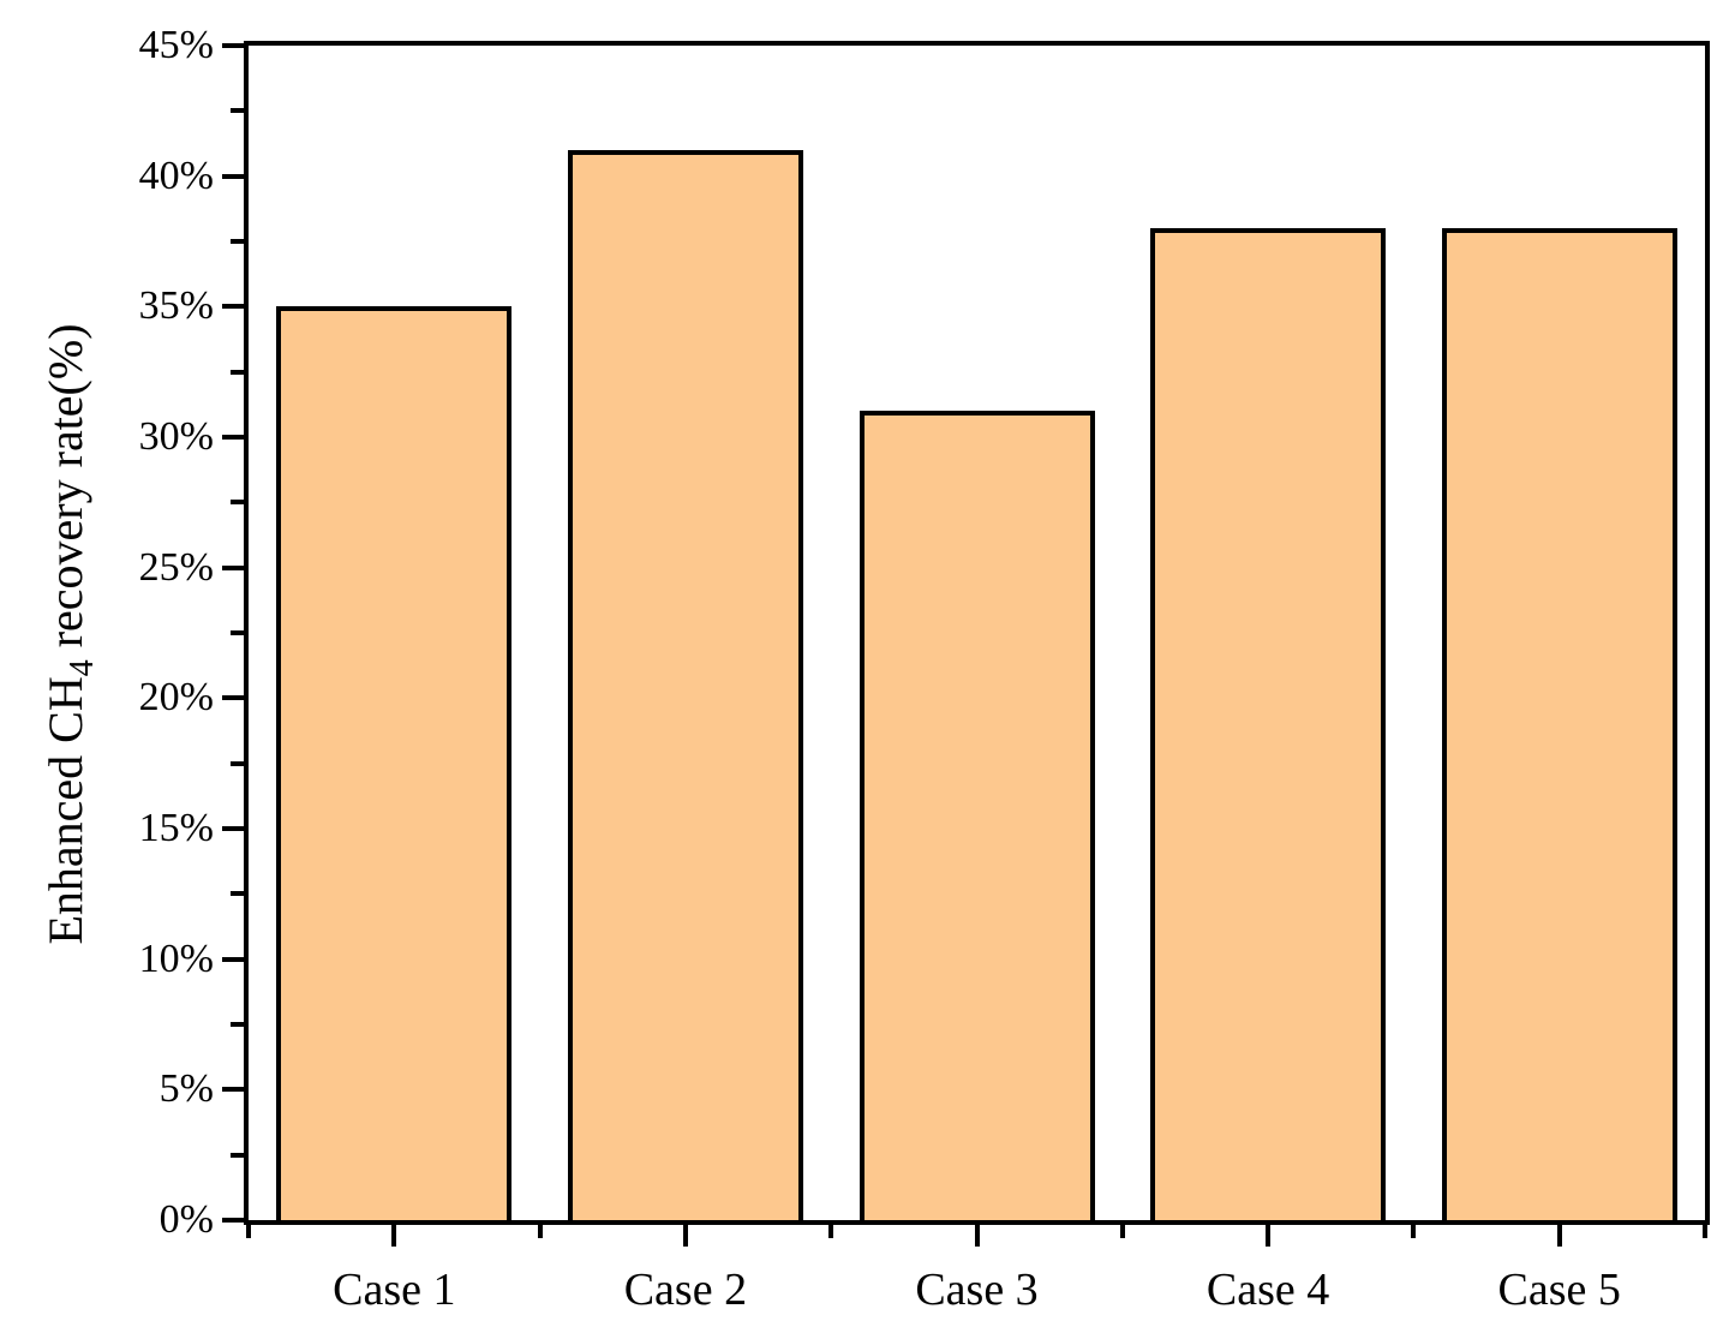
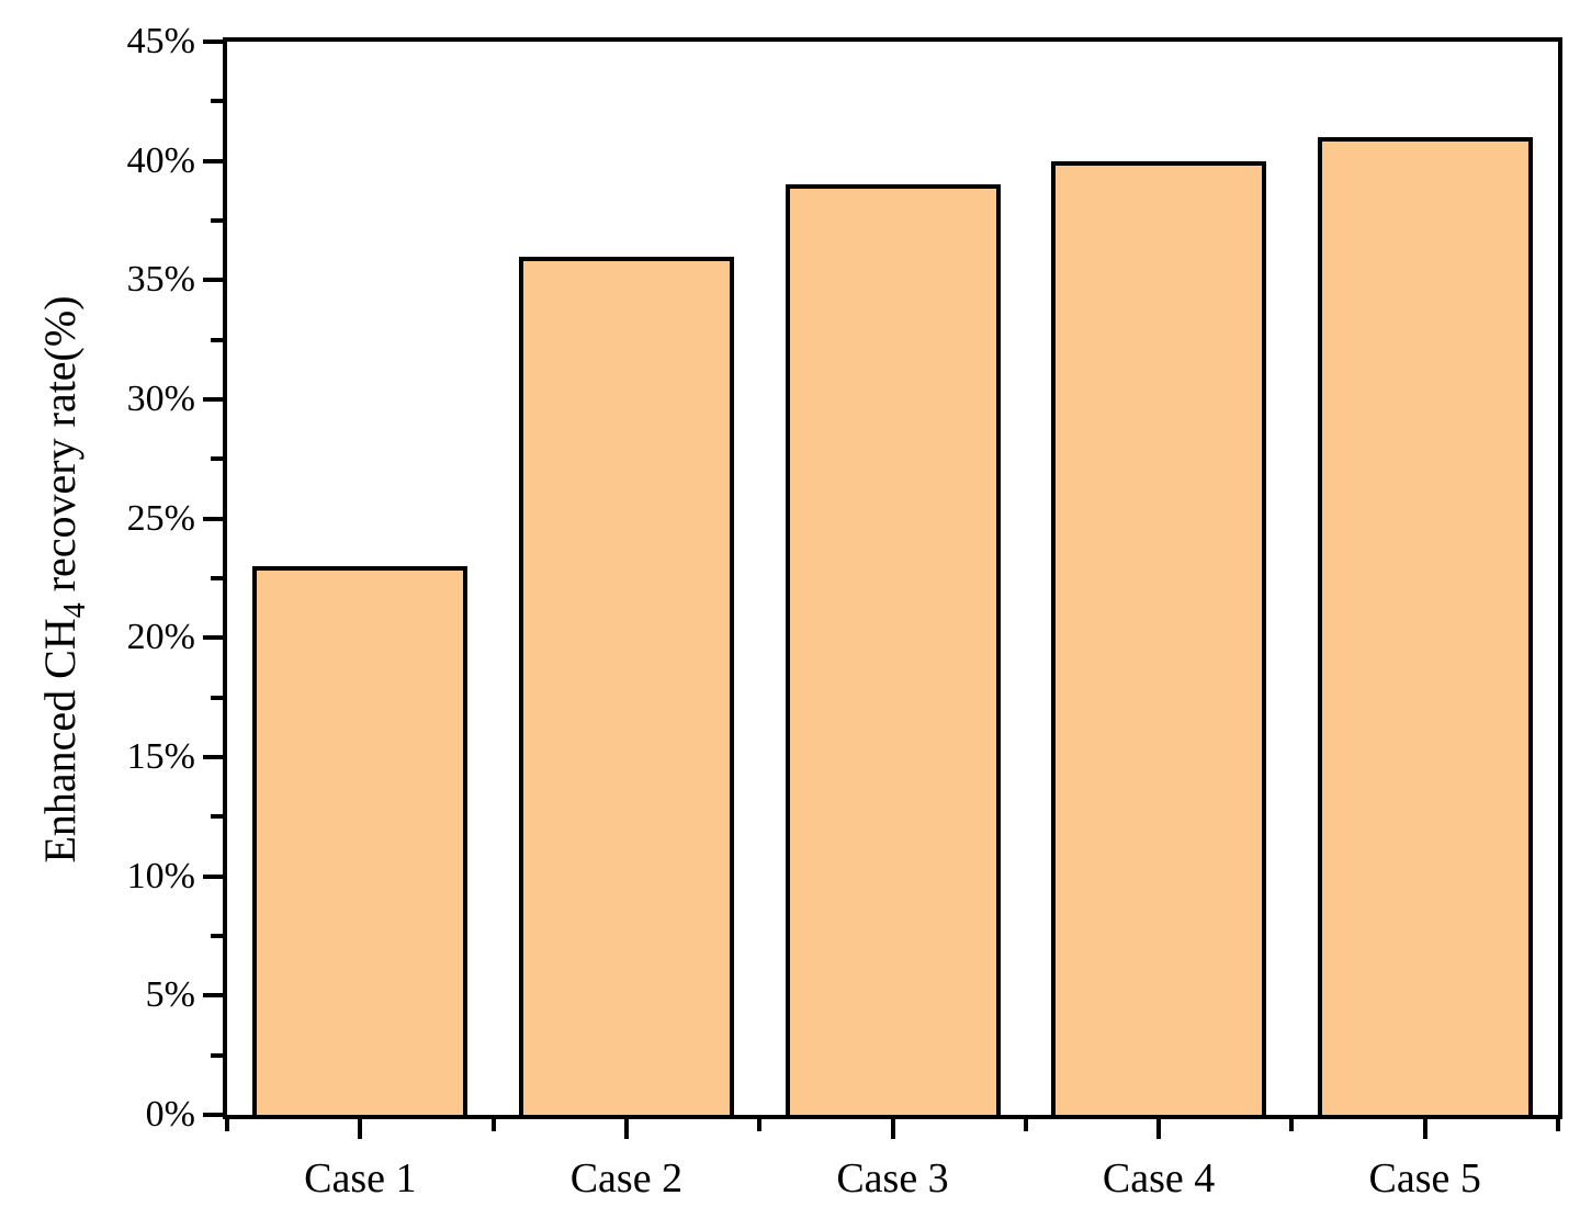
Case 1: 35% -> 23%
Case 2: 41% -> 36%
Case 3: 31% -> 39%
Case 4: 38% -> 40%
Case 5: 38% -> 41%
